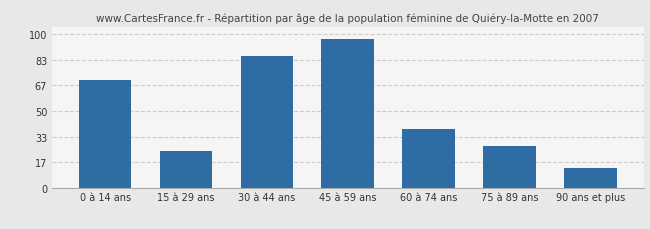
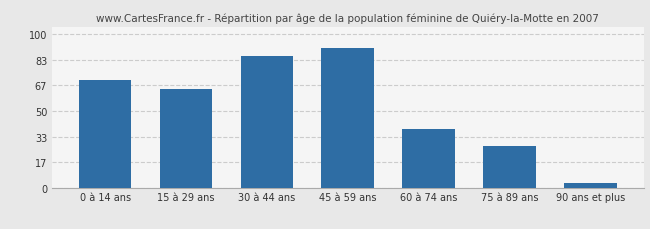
15 à 29 ans: 24 -> 64
45 à 59 ans: 97 -> 91
90 ans et plus: 13 -> 3
